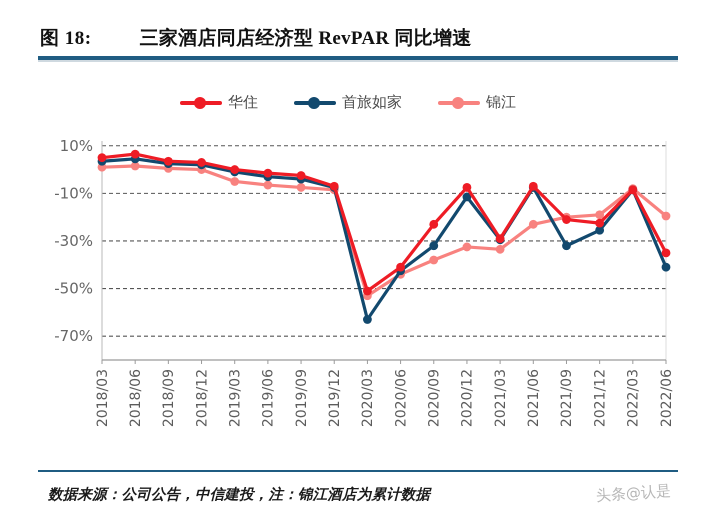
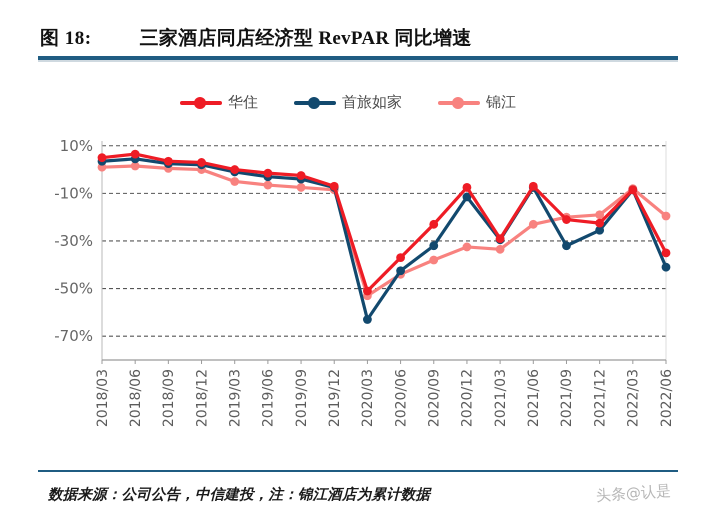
华住/2020/06: -41% -> -37%
